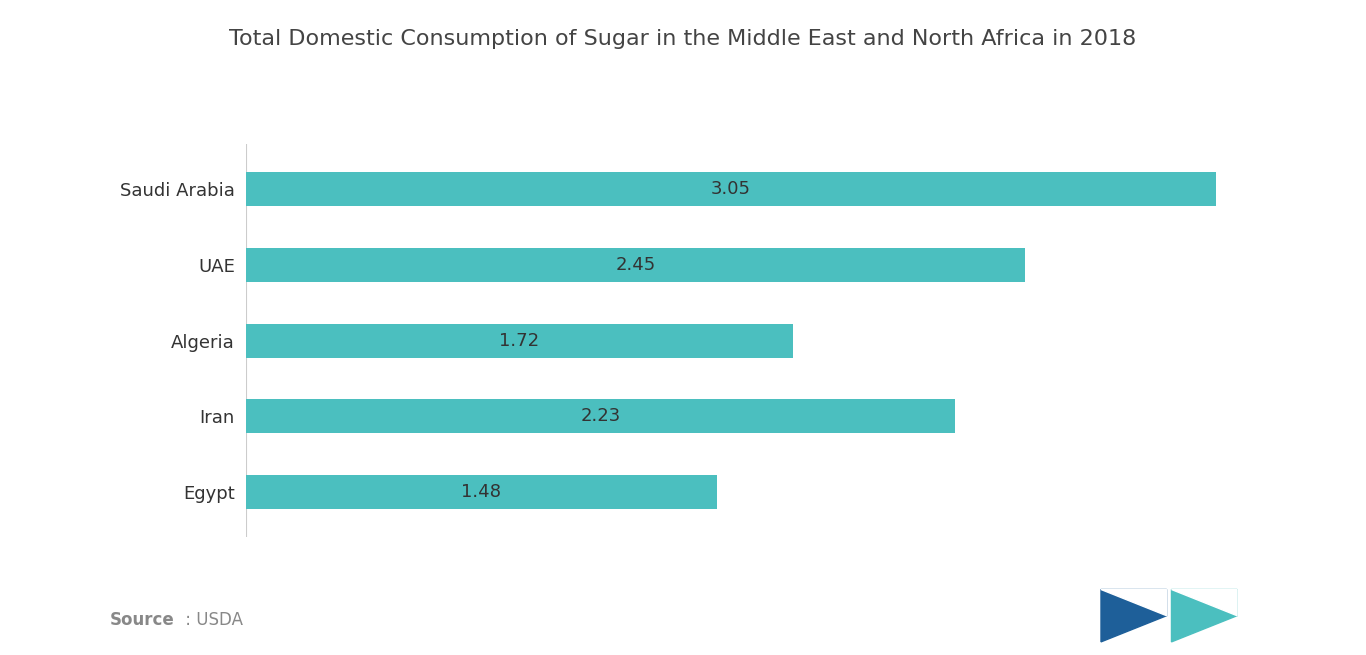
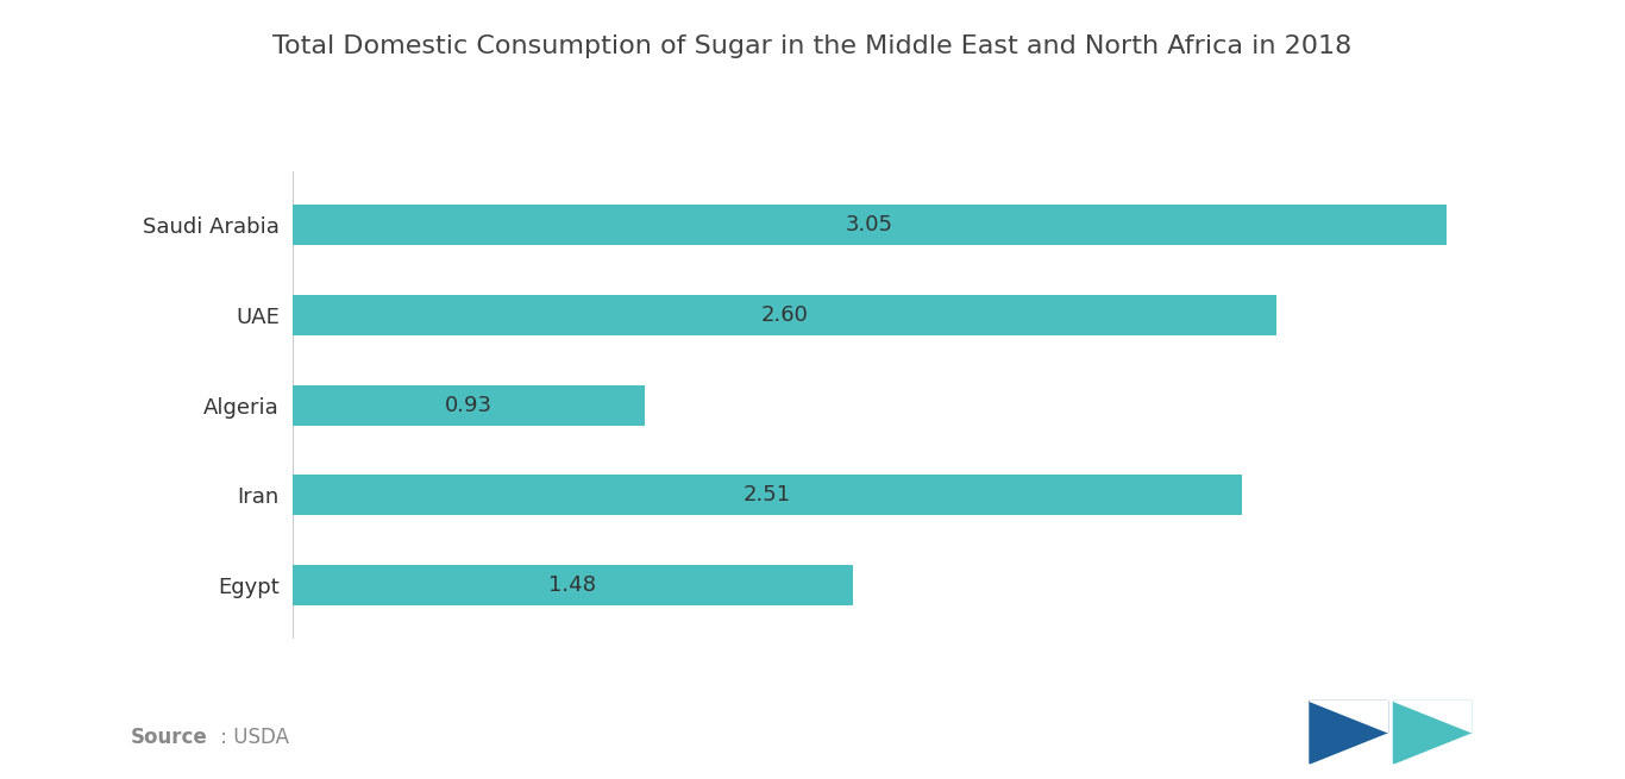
UAE: 2.45 -> 2.60
Algeria: 1.72 -> 0.93
Iran: 2.23 -> 2.51
